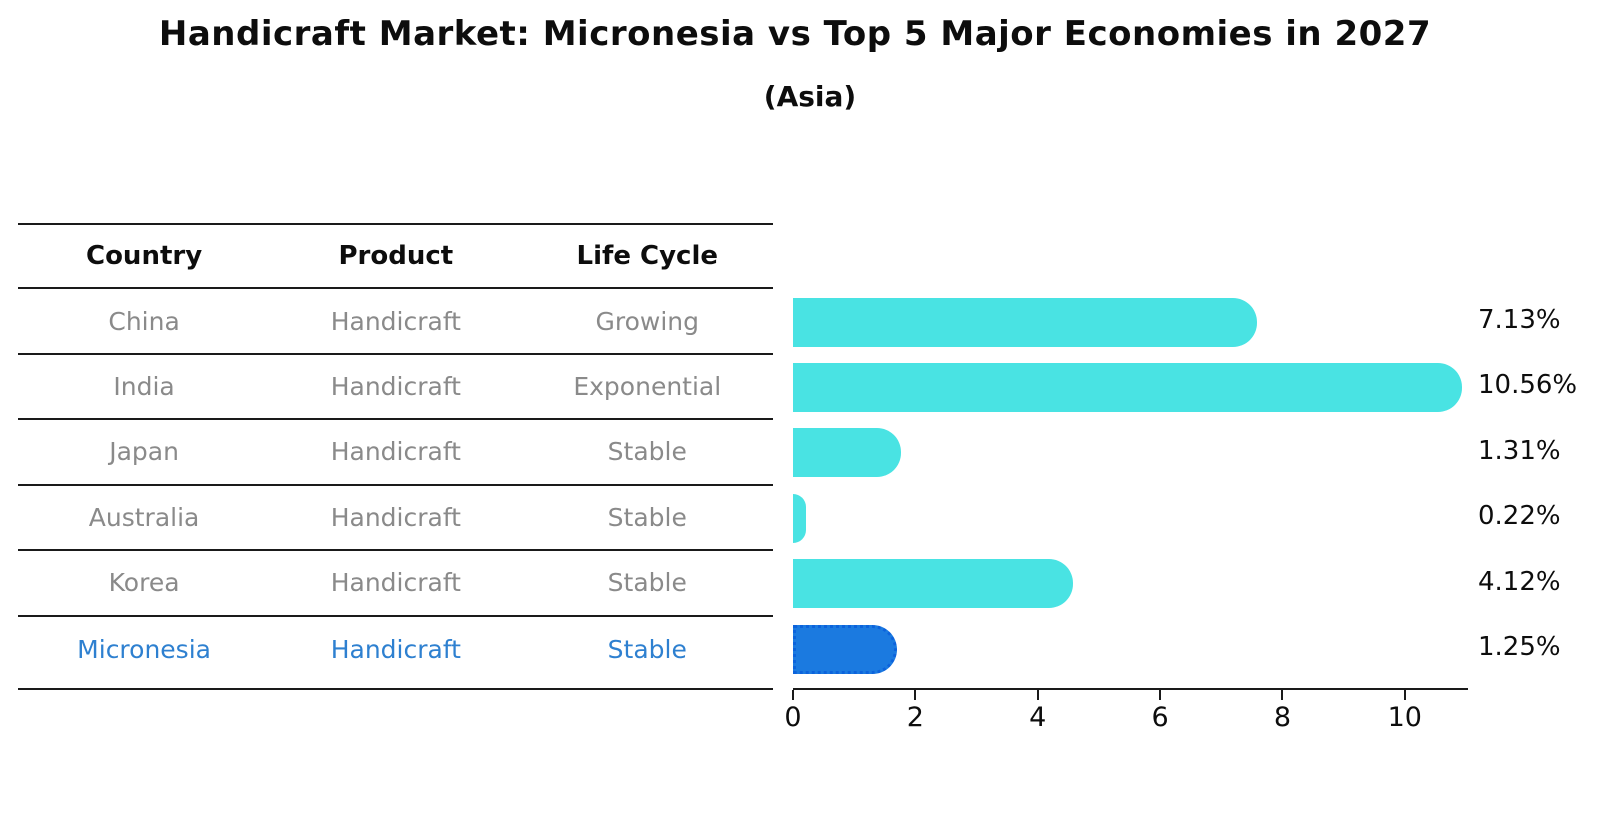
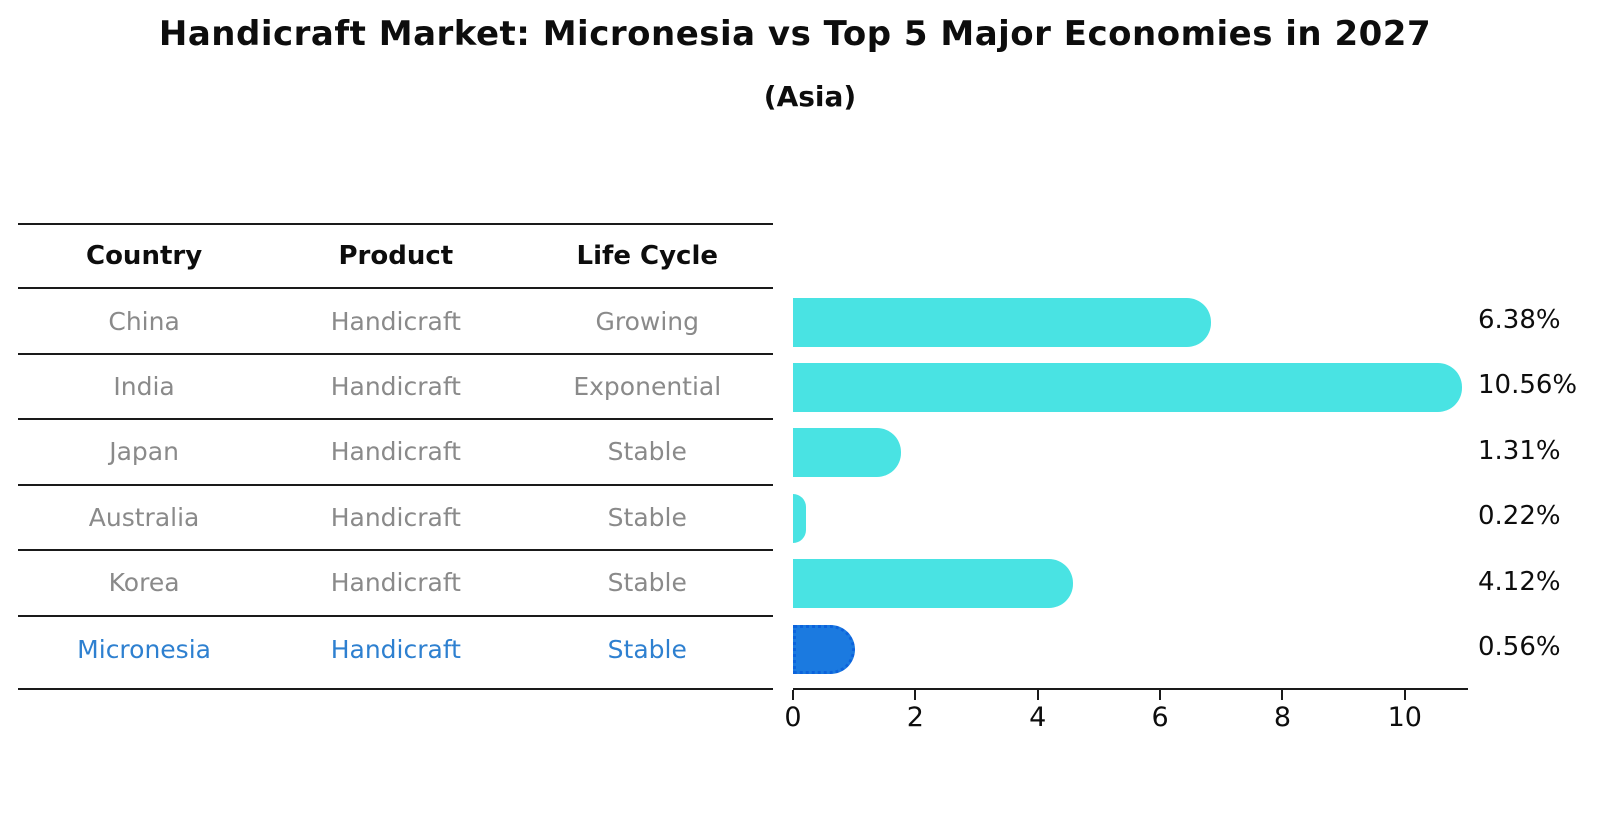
China: 7.13% -> 6.38%
Micronesia: 1.25% -> 0.56%
